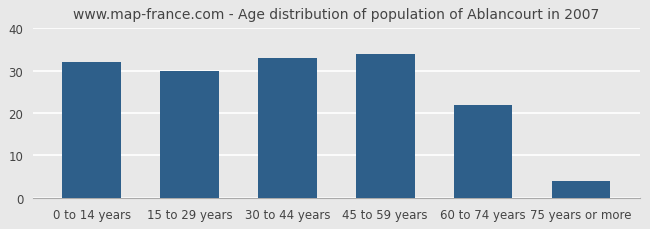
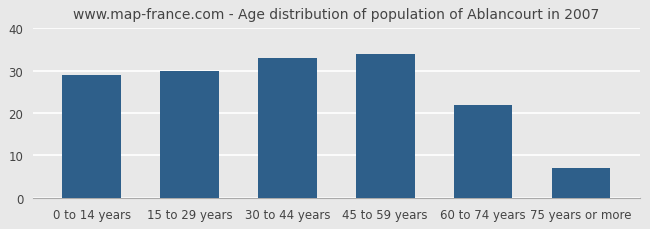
0 to 14 years: 32 -> 29
75 years or more: 4 -> 7
